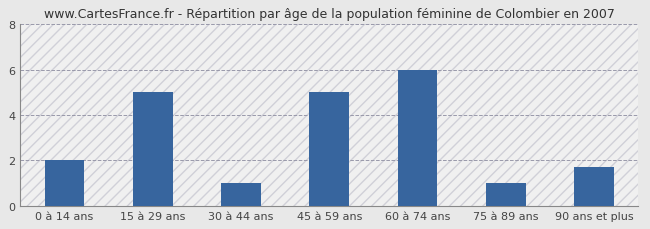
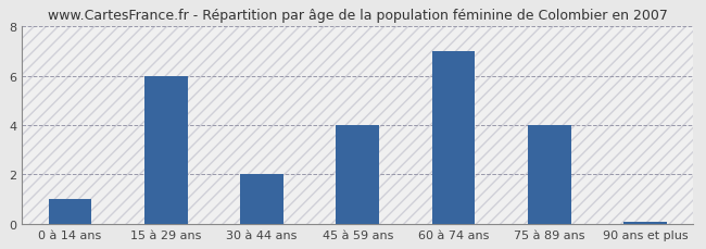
0 à 14 ans: 2.00 -> 1.00
15 à 29 ans: 5.00 -> 6.00
30 à 44 ans: 1.00 -> 2.00
45 à 59 ans: 5.00 -> 4.00
60 à 74 ans: 6.00 -> 7.00
75 à 89 ans: 1.00 -> 4.00
90 ans et plus: 1.70 -> 0.07
